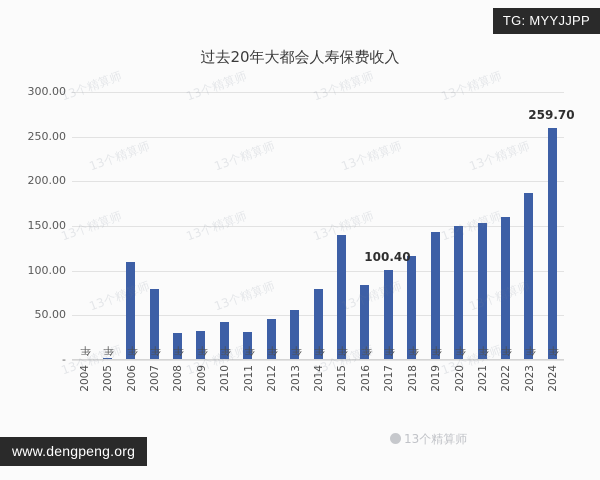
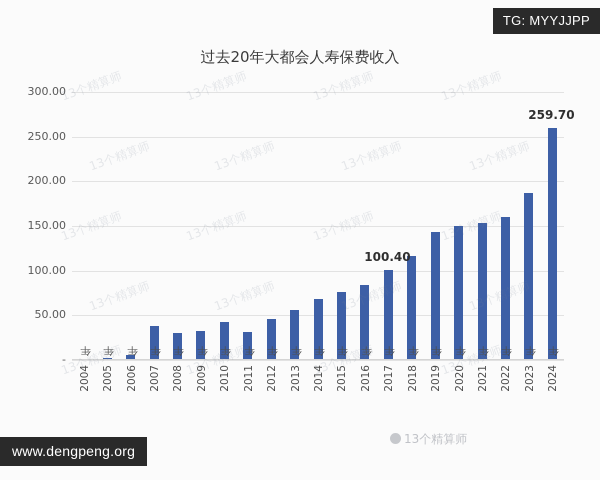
2006年: 110 -> 10
2007年: 80 -> 40
2014年: 80 -> 70
2015年: 140 -> 80
